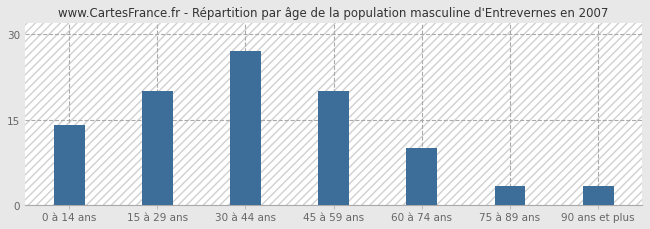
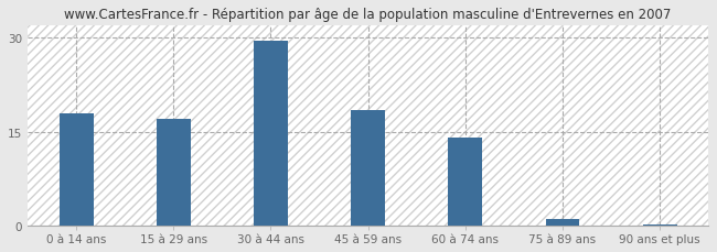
0 à 14 ans: 14.0 -> 18.0
15 à 29 ans: 20.0 -> 17.0
30 à 44 ans: 27.0 -> 29.5
45 à 59 ans: 20.0 -> 18.5
60 à 74 ans: 10.0 -> 14.0
75 à 89 ans: 3.4 -> 1.0
90 ans et plus: 3.4 -> 0.1
